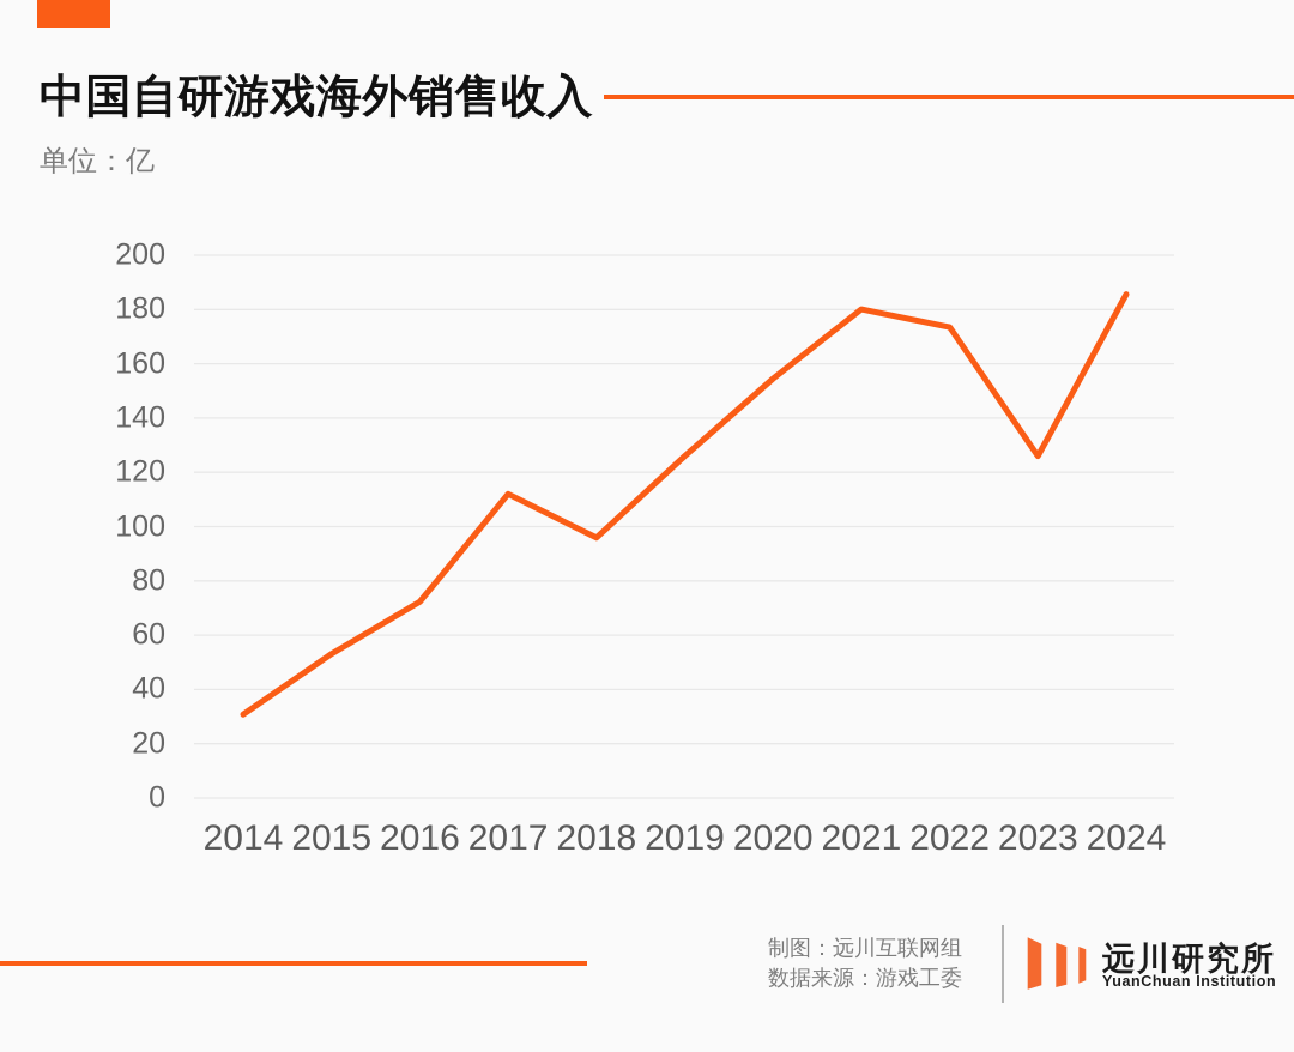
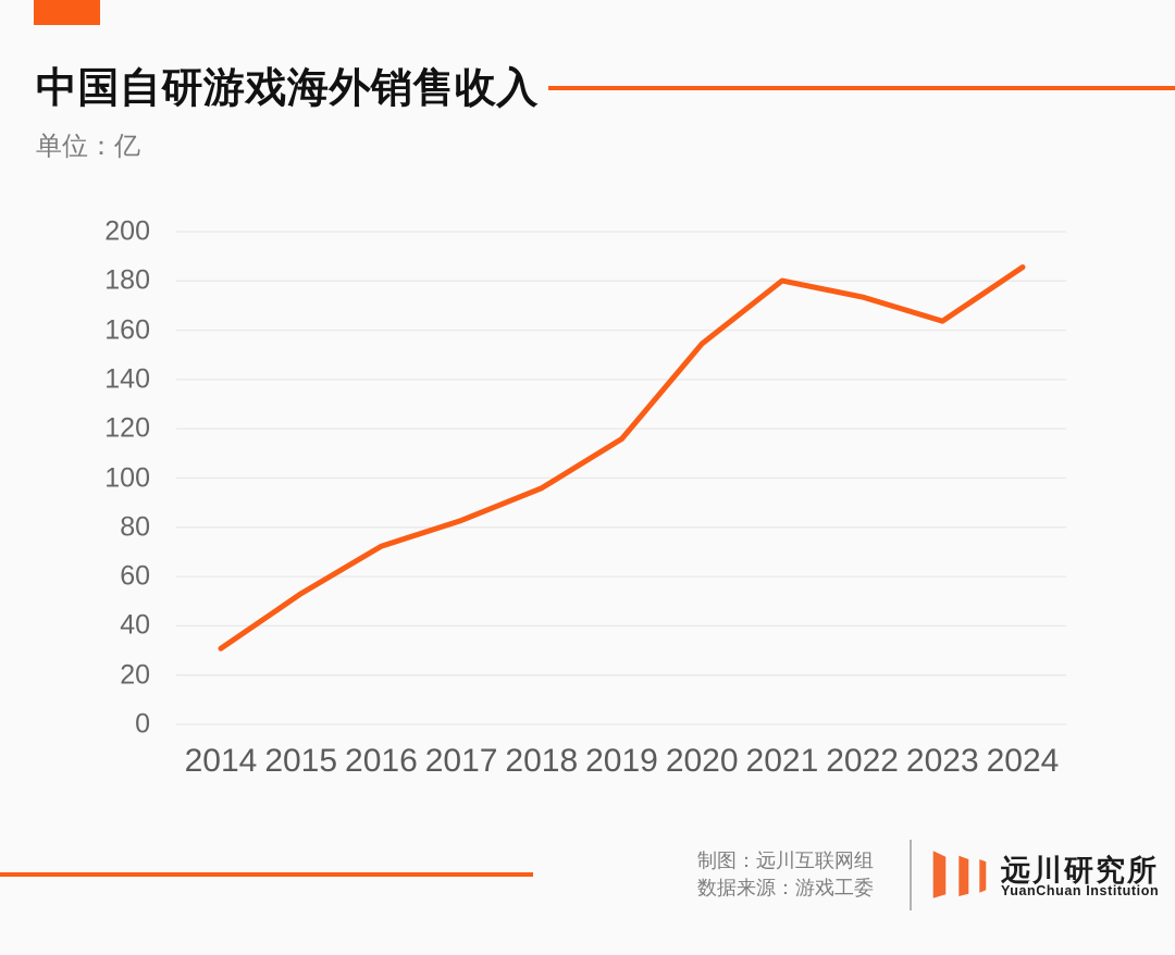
2017: 112 -> 83
2019: 126 -> 116
2023: 126 -> 164
